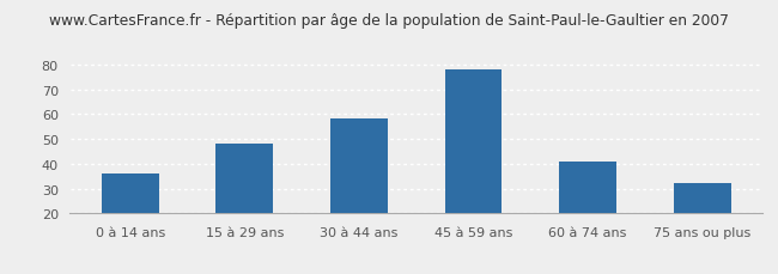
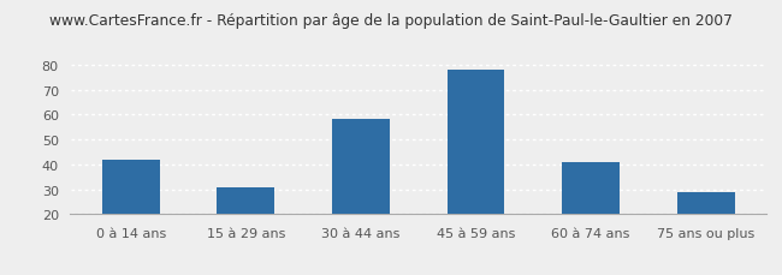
0 à 14 ans: 36 -> 42
15 à 29 ans: 48 -> 31
75 ans ou plus: 32 -> 29
